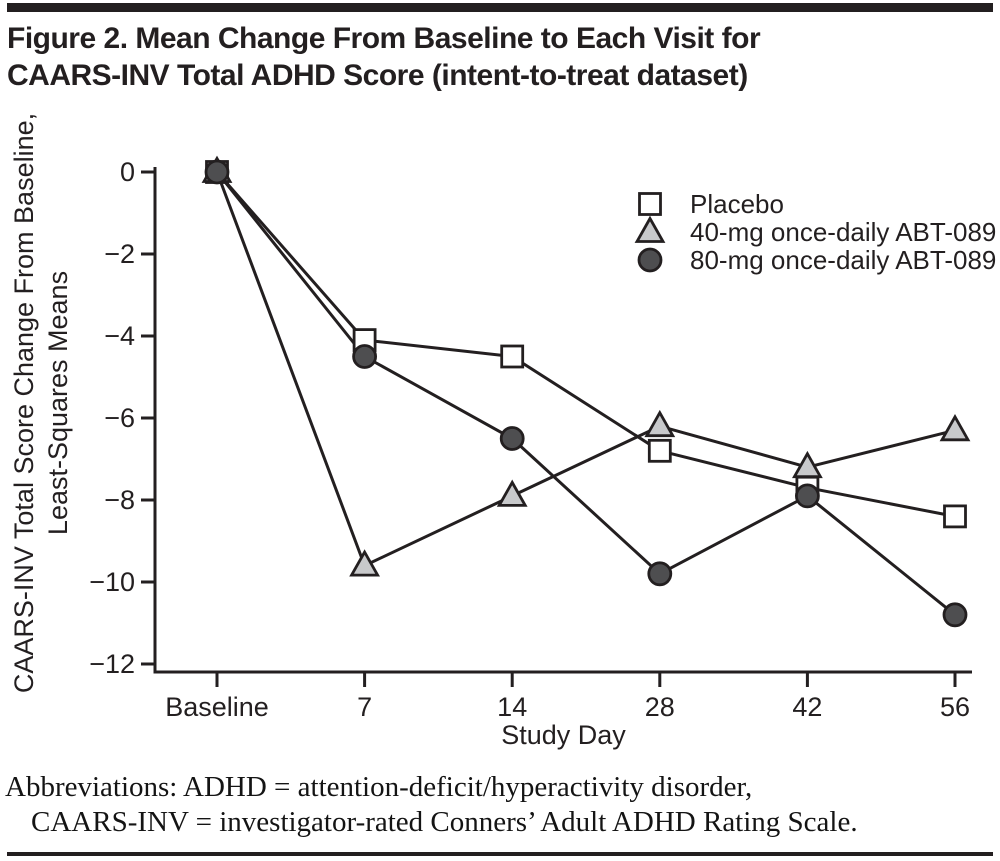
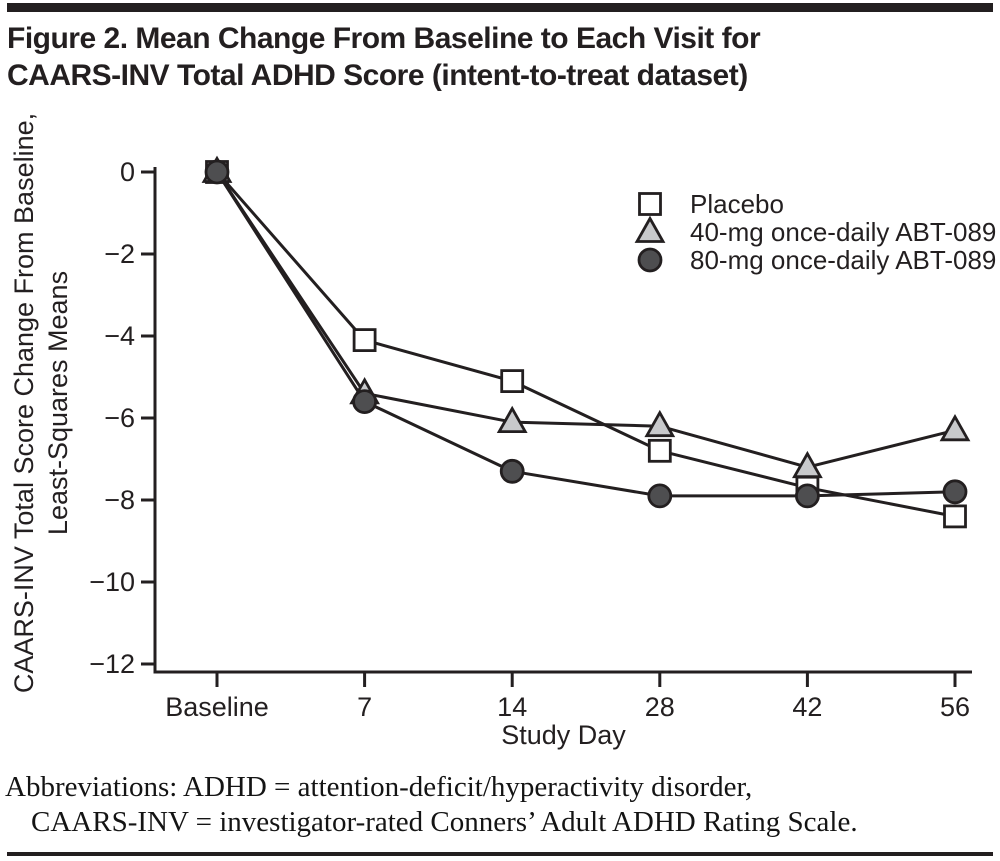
40-mg once-daily ABT-089/7: -9.6 -> -5.4
80-mg once-daily ABT-089/7: -4.5 -> -5.6
Placebo/14: -4.5 -> -5.1
40-mg once-daily ABT-089/14: -7.9 -> -6.1
80-mg once-daily ABT-089/14: -6.5 -> -7.3
80-mg once-daily ABT-089/28: -9.8 -> -7.9
80-mg once-daily ABT-089/56: -10.8 -> -7.8
